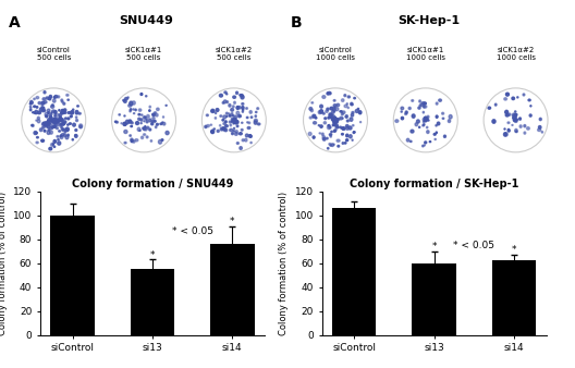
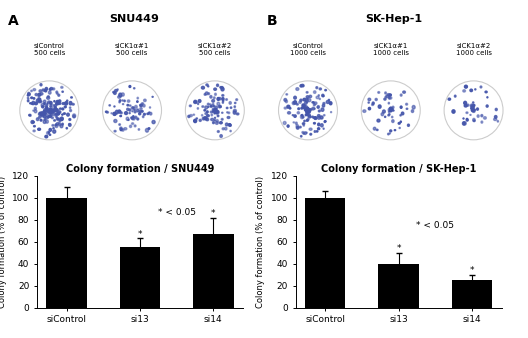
Colony formation / SNU449/si14: 76 -> 67
Colony formation / SK-Hep-1/siControl: 106 -> 100
Colony formation / SK-Hep-1/si13: 60 -> 40
Colony formation / SK-Hep-1/si14: 62 -> 25
